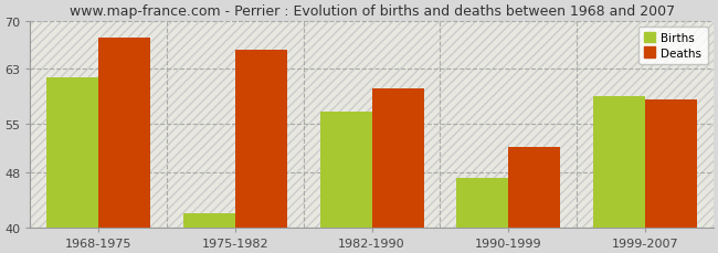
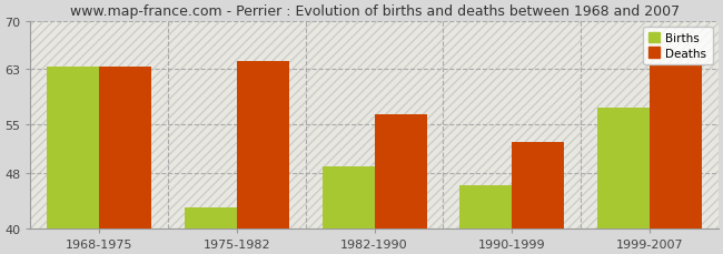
Births/1968-1975: 61.8 -> 63.4
Deaths/1968-1975: 67.6 -> 63.4
Births/1975-1982: 42.0 -> 43.0
Deaths/1975-1982: 65.8 -> 64.2
Births/1982-1990: 56.8 -> 49.0
Deaths/1982-1990: 60.2 -> 56.5
Births/1990-1999: 47.2 -> 46.2
Deaths/1990-1999: 51.6 -> 52.5
Births/1999-2007: 59.0 -> 57.5
Deaths/1999-2007: 58.6 -> 63.5
